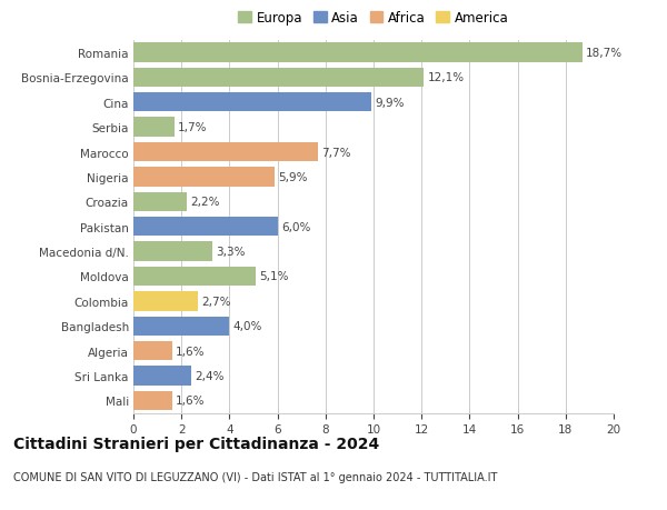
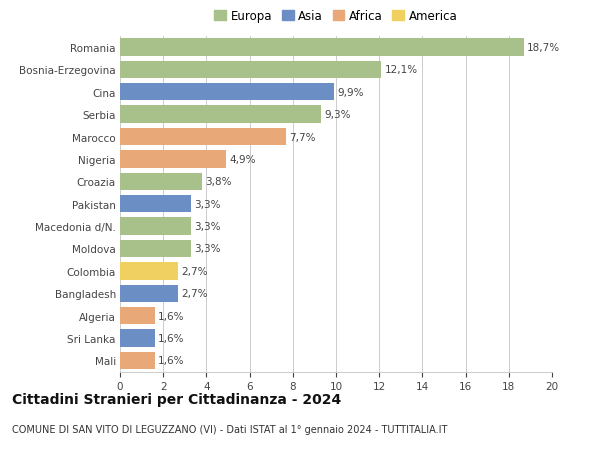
Serbia: 1,7% -> 9,3%
Nigeria: 5,9% -> 4,9%
Croazia: 2,2% -> 3,8%
Pakistan: 6,0% -> 3,3%
Moldova: 5,1% -> 3,3%
Bangladesh: 4,0% -> 2,7%
Sri Lanka: 2,4% -> 1,6%
